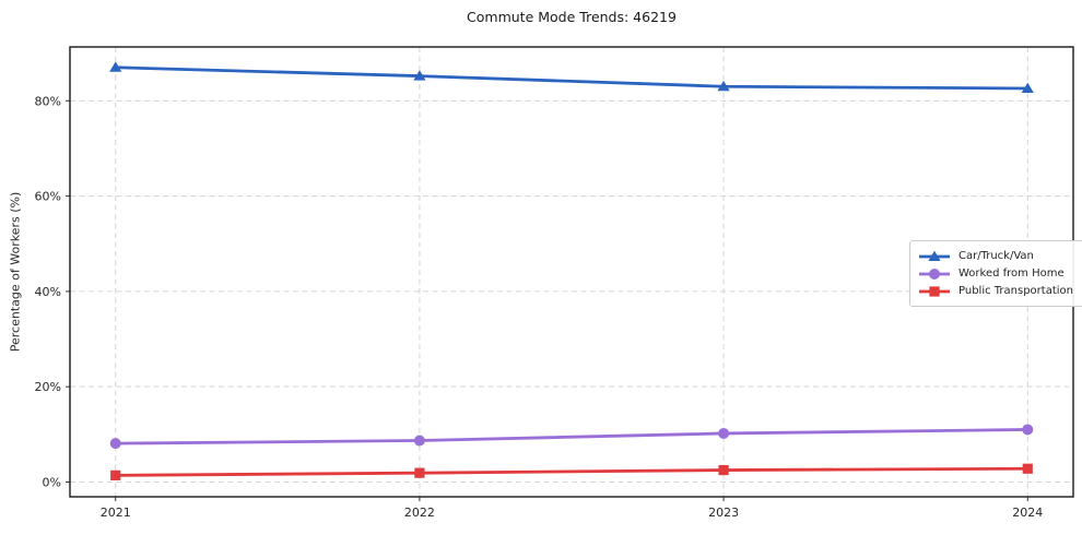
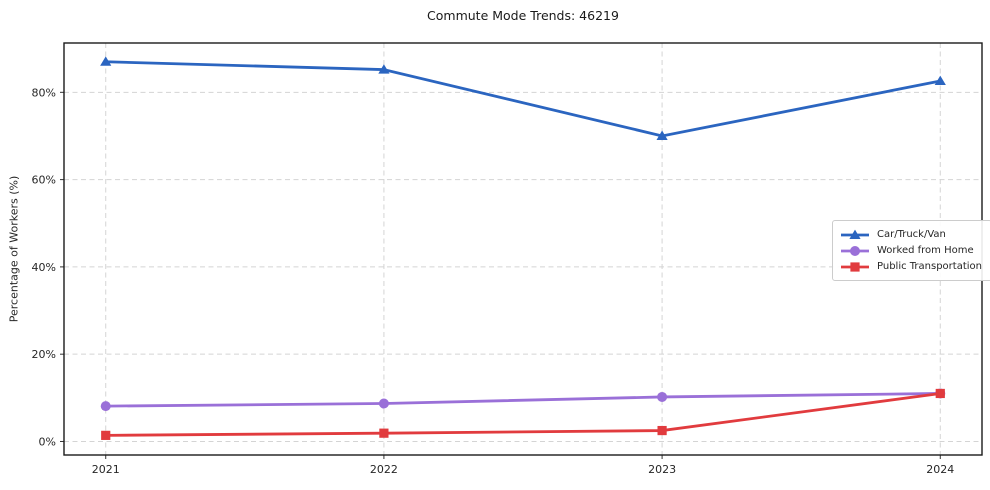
Car/Truck/Van/2023: 83% -> 70%
Public Transportation/2024: 3% -> 11%
